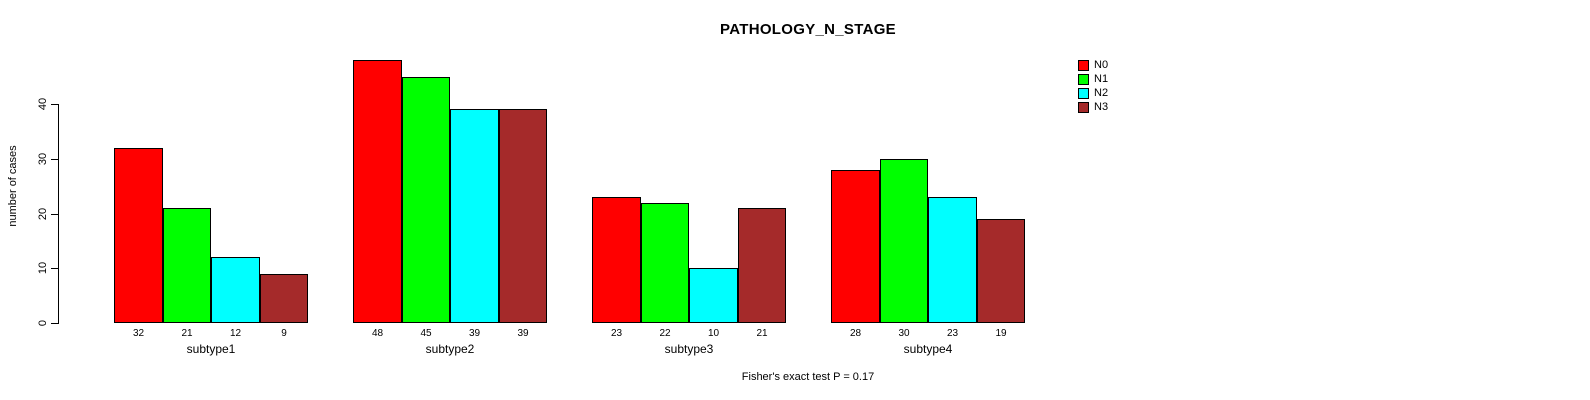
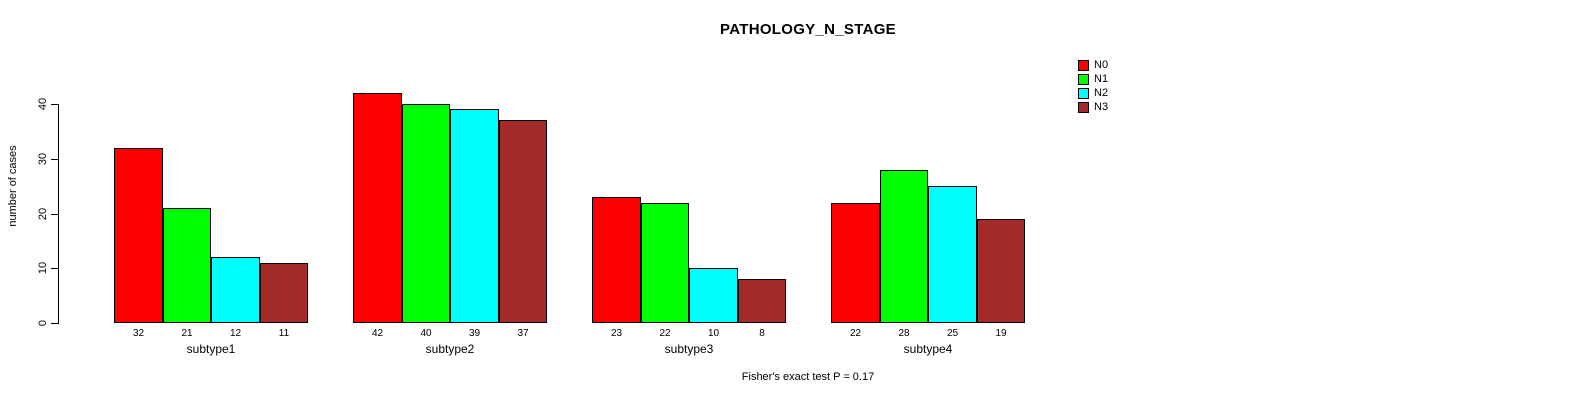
N3/subtype1: 9 -> 11
N0/subtype2: 48 -> 42
N1/subtype2: 45 -> 40
N3/subtype2: 39 -> 37
N3/subtype3: 21 -> 8
N0/subtype4: 28 -> 22
N1/subtype4: 30 -> 28
N2/subtype4: 23 -> 25
